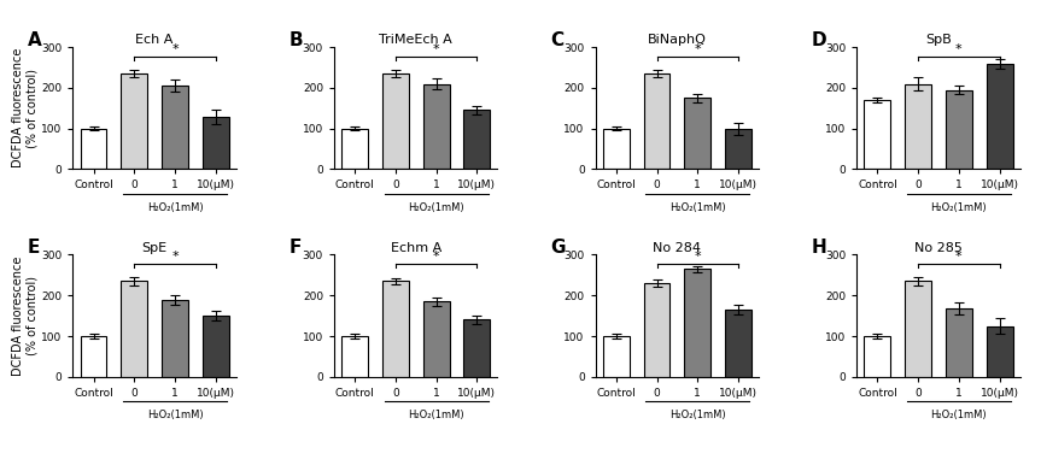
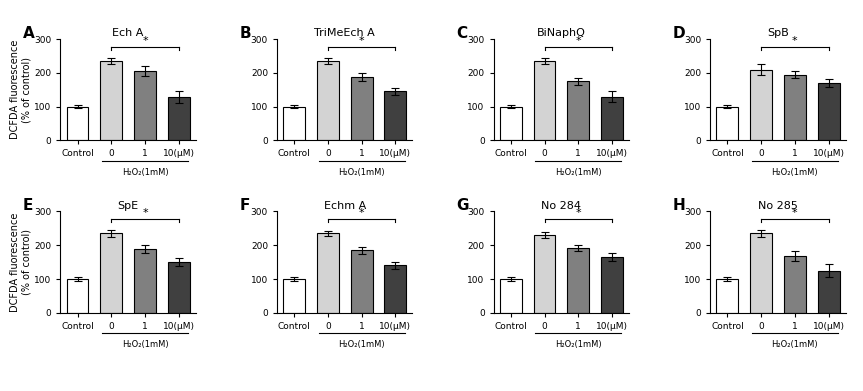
TriMeEch A/1: 210 -> 188
BiNaphQ/10(μM): 100 -> 130
SpB/Control: 170 -> 100
SpB/10(μM): 260 -> 170
No 284/1: 265 -> 192
